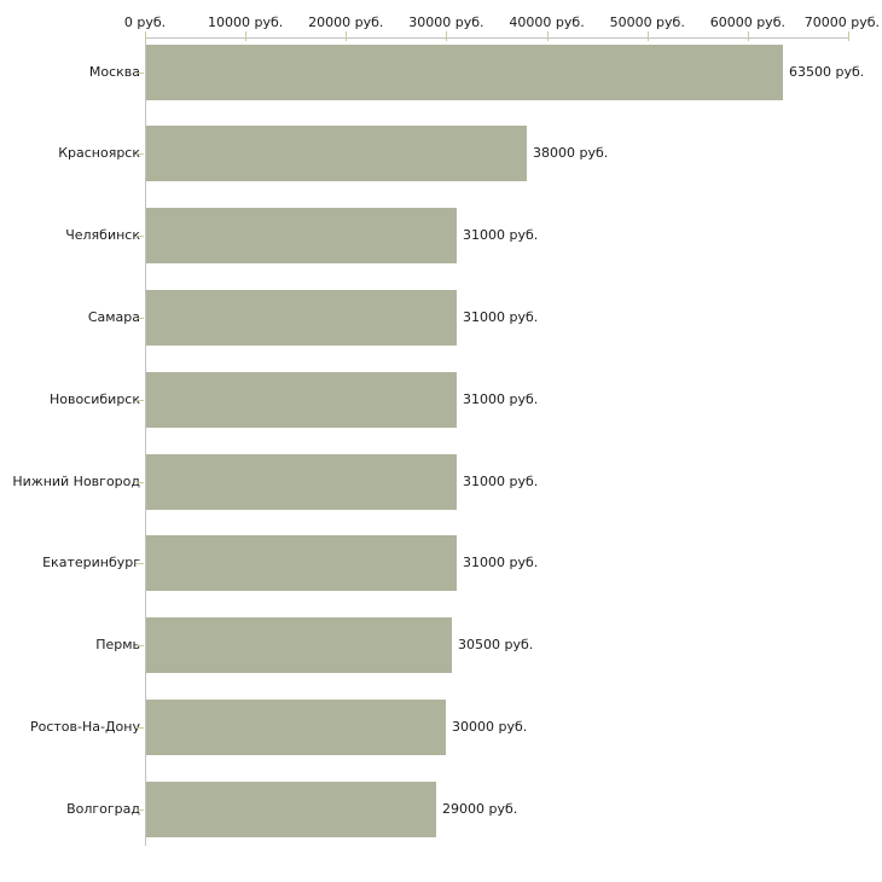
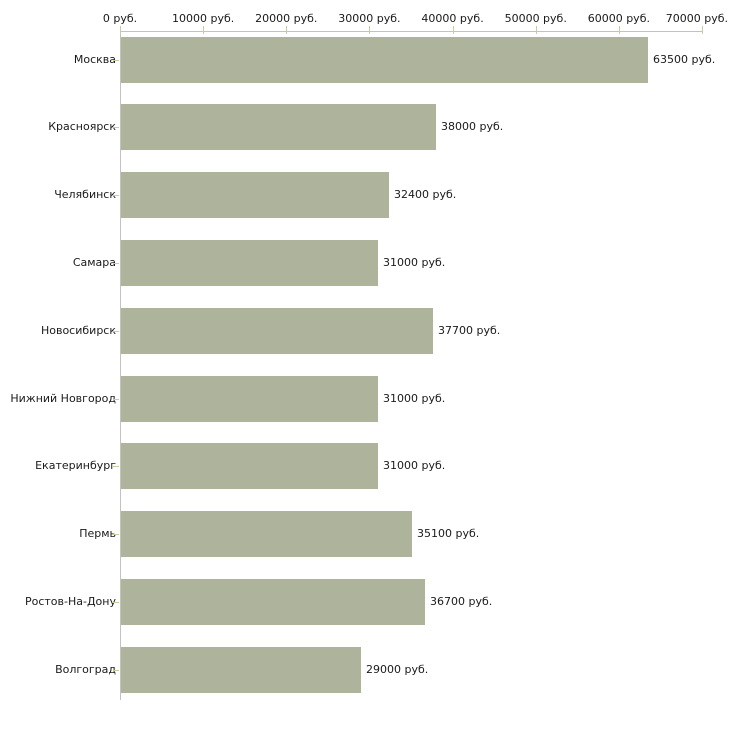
Челябинск: 31000 -> 32400
Новосибирск: 31000 -> 37700
Пермь: 30500 -> 35100
Ростов-На-Дону: 30000 -> 36700
